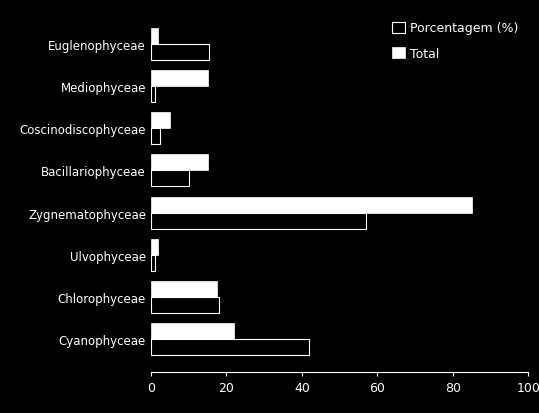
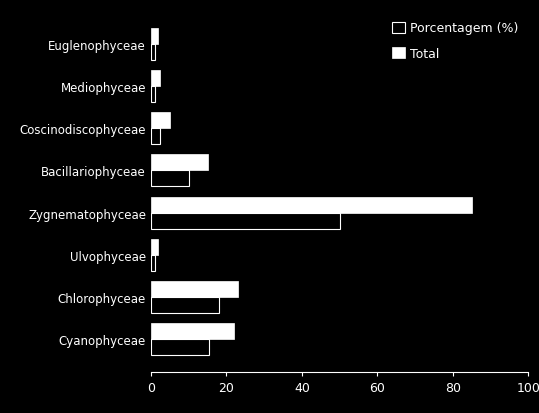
Porcentagem (%)/Euglenophyceae: 15.5 -> 1.0
Total/Mediophyceae: 15.0 -> 2.5
Porcentagem (%)/Zygnematophyceae: 57.0 -> 50.0
Total/Chlorophyceae: 17.5 -> 23.0
Porcentagem (%)/Cyanophyceae: 42.0 -> 15.5
